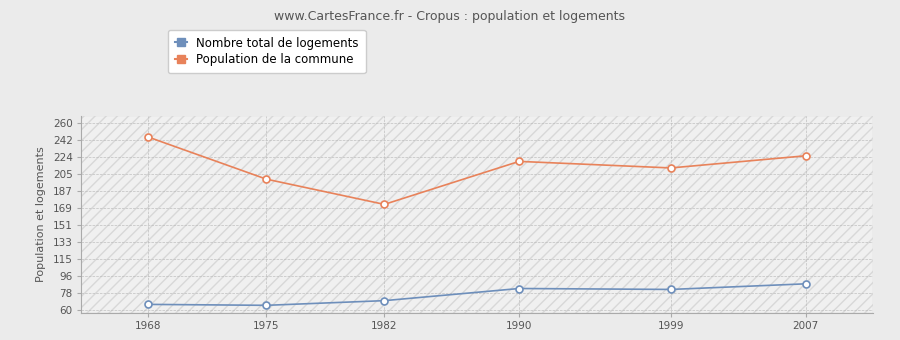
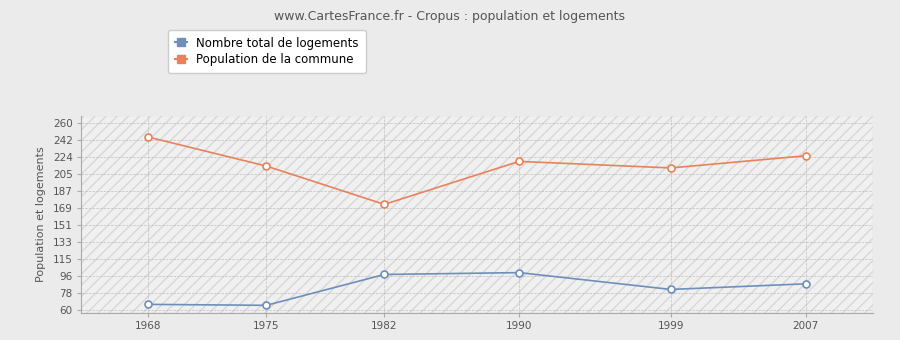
Population de la commune/1975: 200 -> 214
Nombre total de logements/1982: 70 -> 98
Nombre total de logements/1990: 83 -> 100
